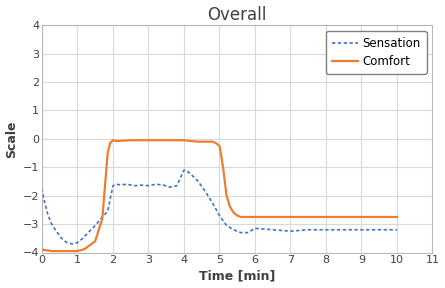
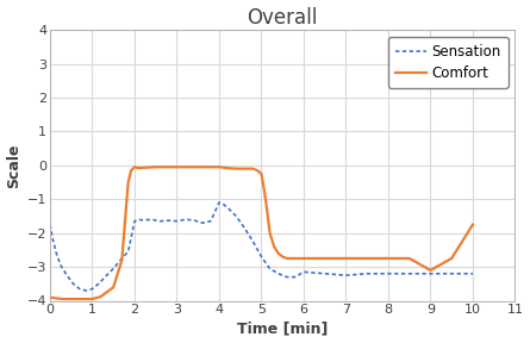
Comfort/9: -2.75 -> -3.10
Comfort/10: -2.75 -> -1.75
